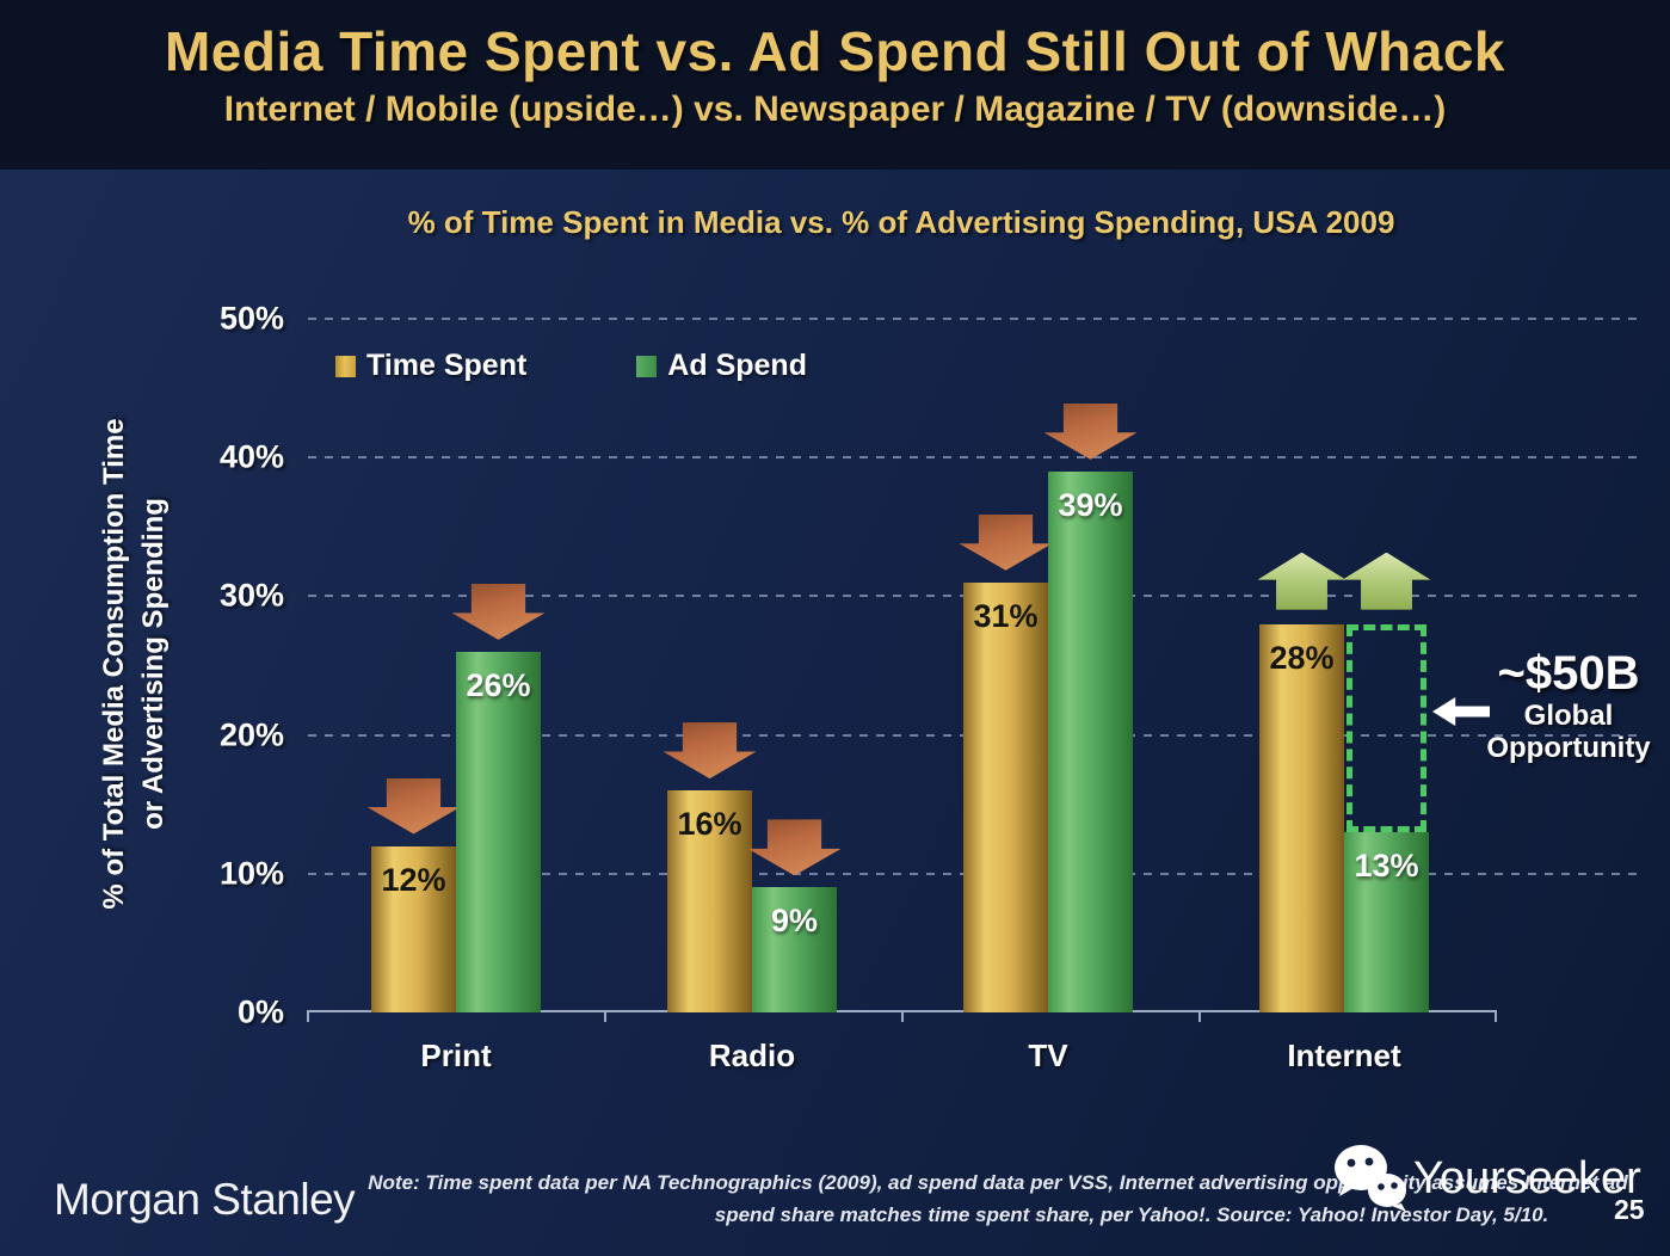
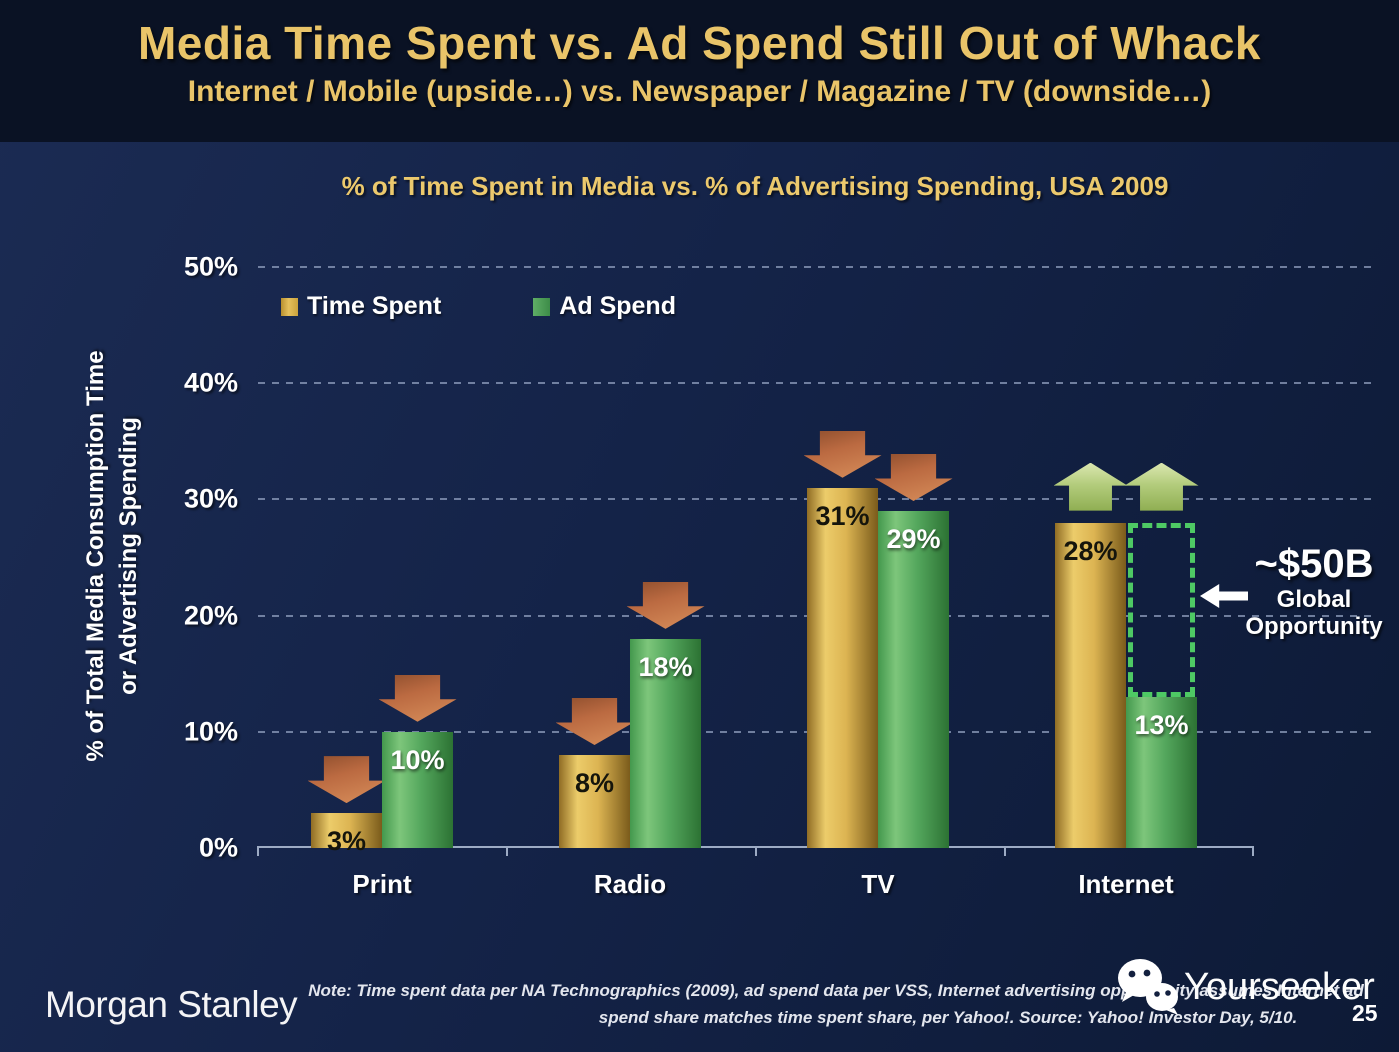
Time Spent/Print: 12% -> 3%
Ad Spend/Print: 26% -> 10%
Time Spent/Radio: 16% -> 8%
Ad Spend/Radio: 9% -> 18%
Ad Spend/TV: 39% -> 29%
